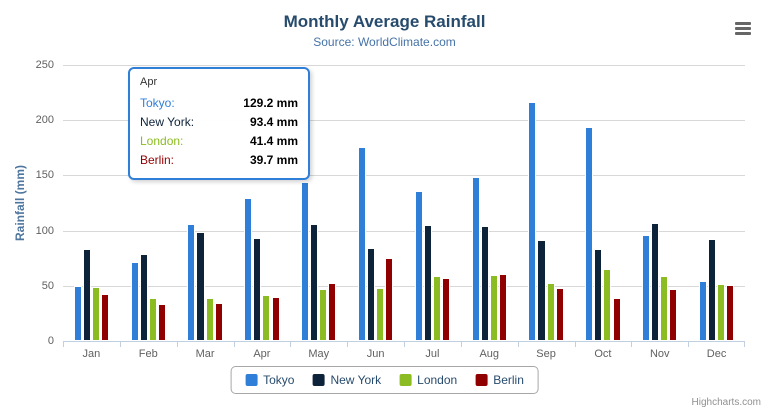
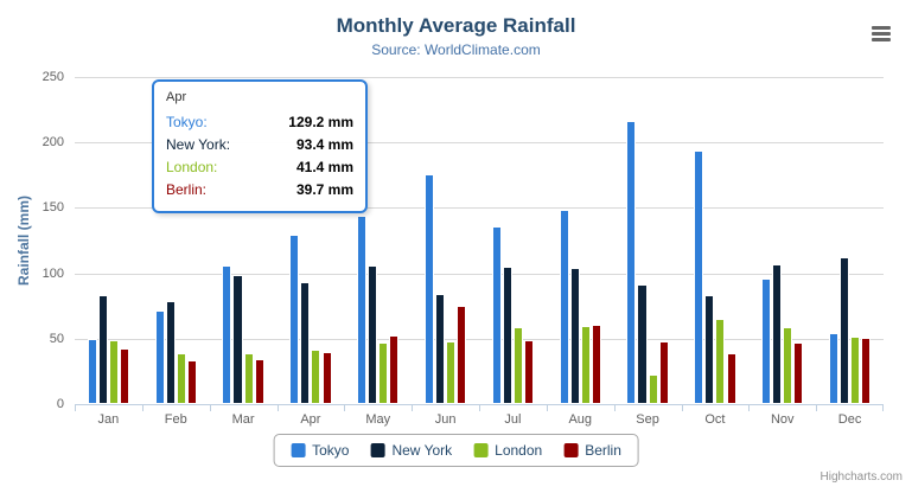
Berlin/Jul: 57 -> 49
London/Sep: 52 -> 23
New York/Dec: 92 -> 112
